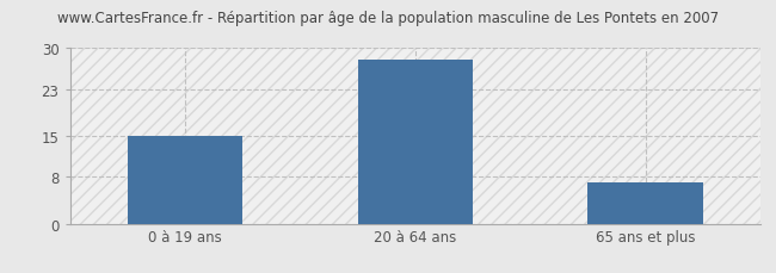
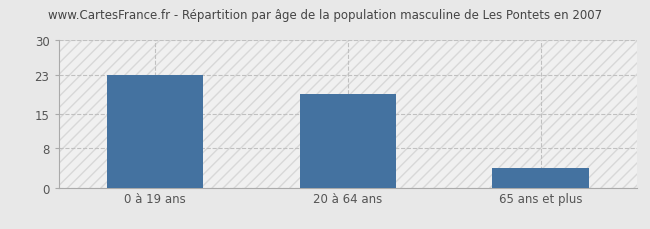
0 à 19 ans: 15 -> 23
20 à 64 ans: 28 -> 19
65 ans et plus: 7 -> 4
